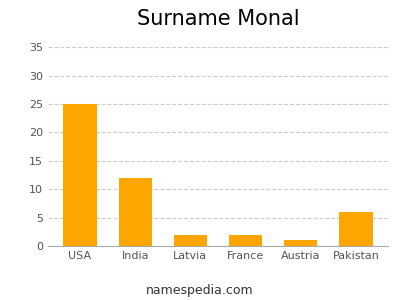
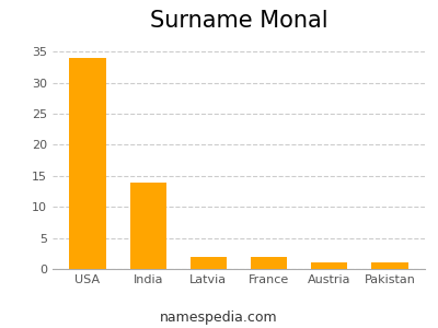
USA: 25 -> 34
India: 12 -> 14
Pakistan: 6 -> 1
